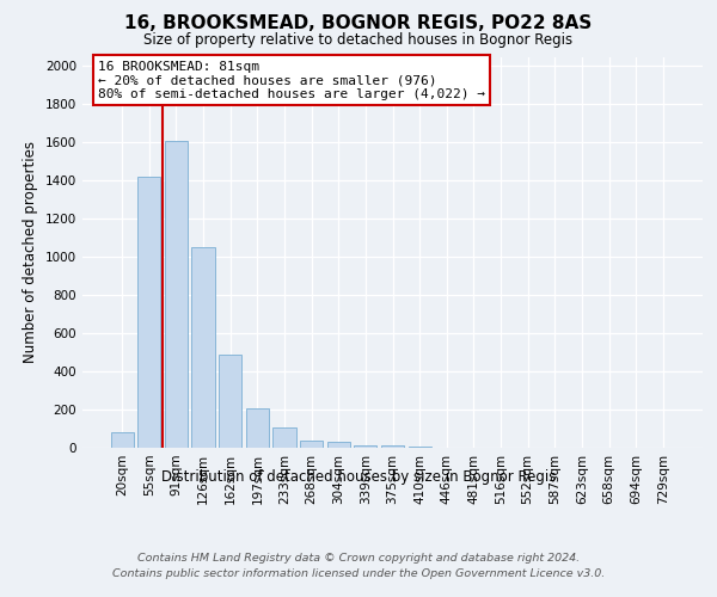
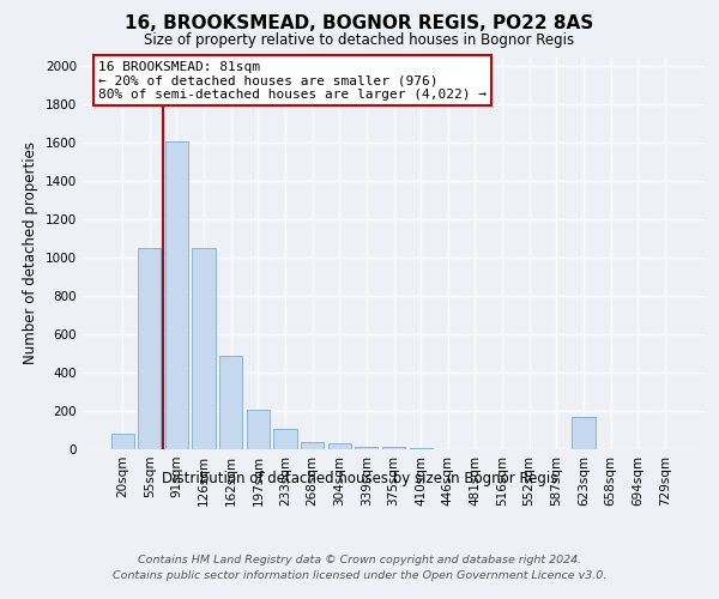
55sqm: 1420 -> 1050
623sqm: 0 -> 170
